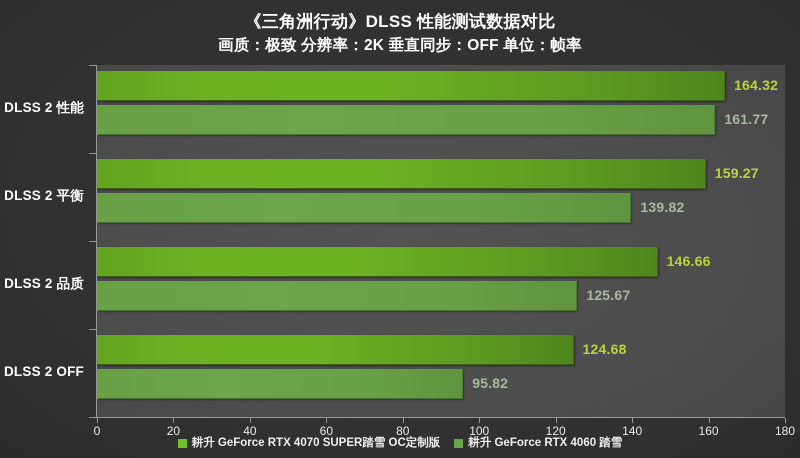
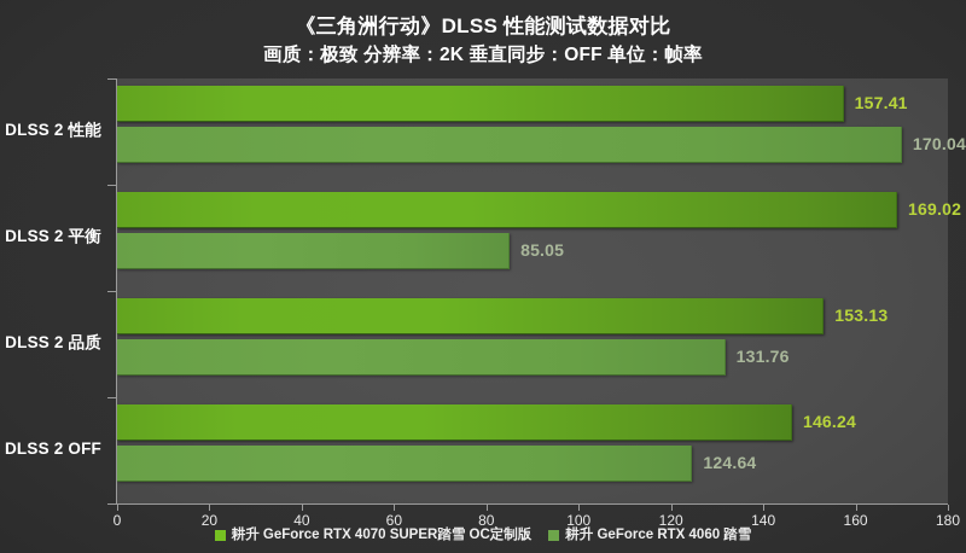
耕升 GeForce RTX 4070 SUPER踏雪 OC定制版/DLSS 2 性能: 164.32 -> 157.41
耕升 GeForce RTX 4060 踏雪/DLSS 2 性能: 161.77 -> 170.04
耕升 GeForce RTX 4070 SUPER踏雪 OC定制版/DLSS 2 平衡: 159.27 -> 169.02
耕升 GeForce RTX 4060 踏雪/DLSS 2 平衡: 139.82 -> 85.05
耕升 GeForce RTX 4070 SUPER踏雪 OC定制版/DLSS 2 品质: 146.66 -> 153.13
耕升 GeForce RTX 4060 踏雪/DLSS 2 品质: 125.67 -> 131.76
耕升 GeForce RTX 4070 SUPER踏雪 OC定制版/DLSS 2 OFF: 124.68 -> 146.24
耕升 GeForce RTX 4060 踏雪/DLSS 2 OFF: 95.82 -> 124.64
